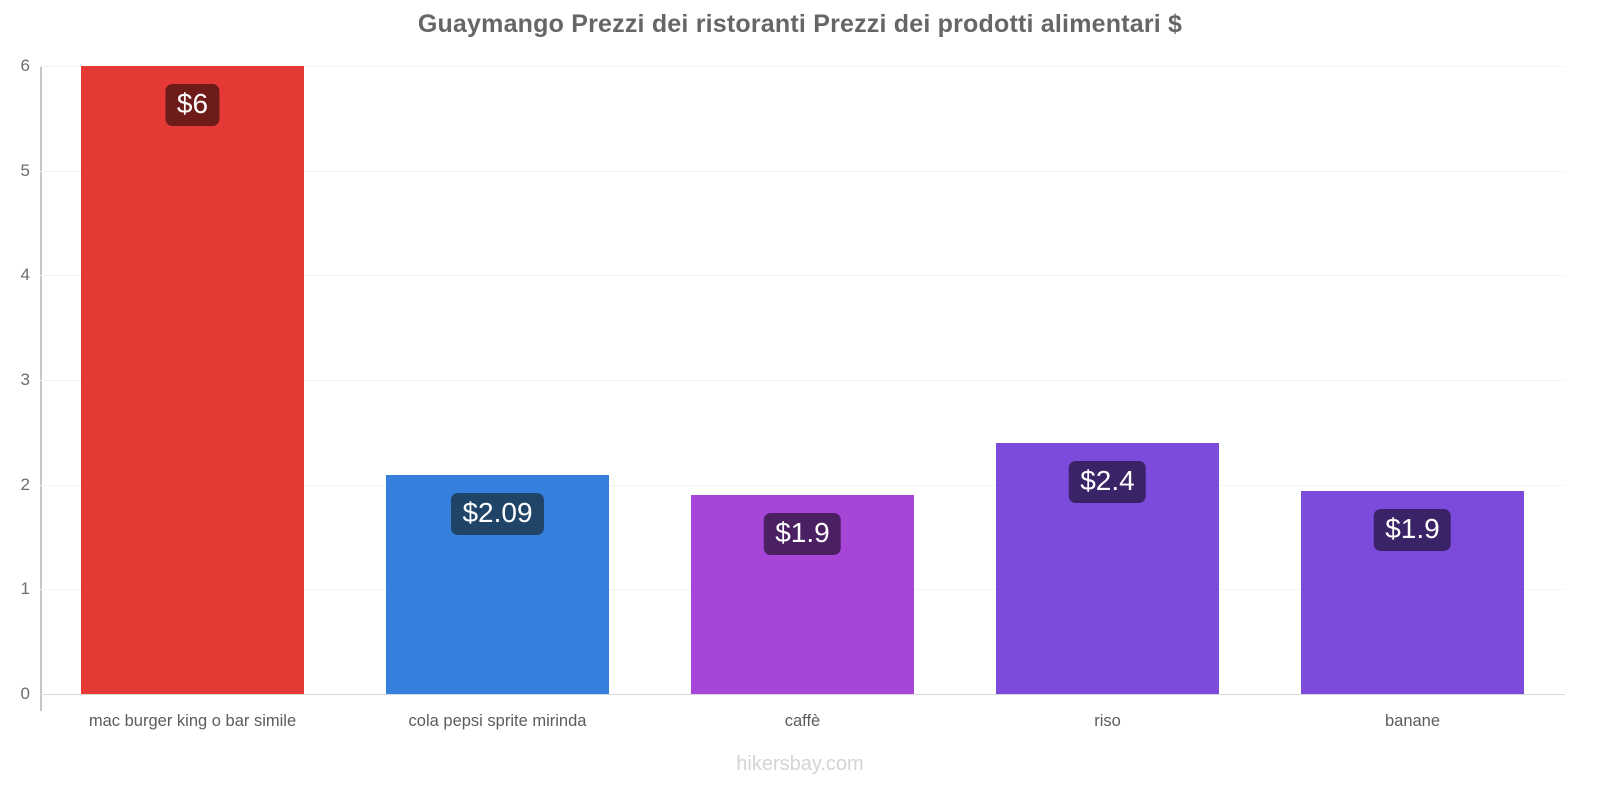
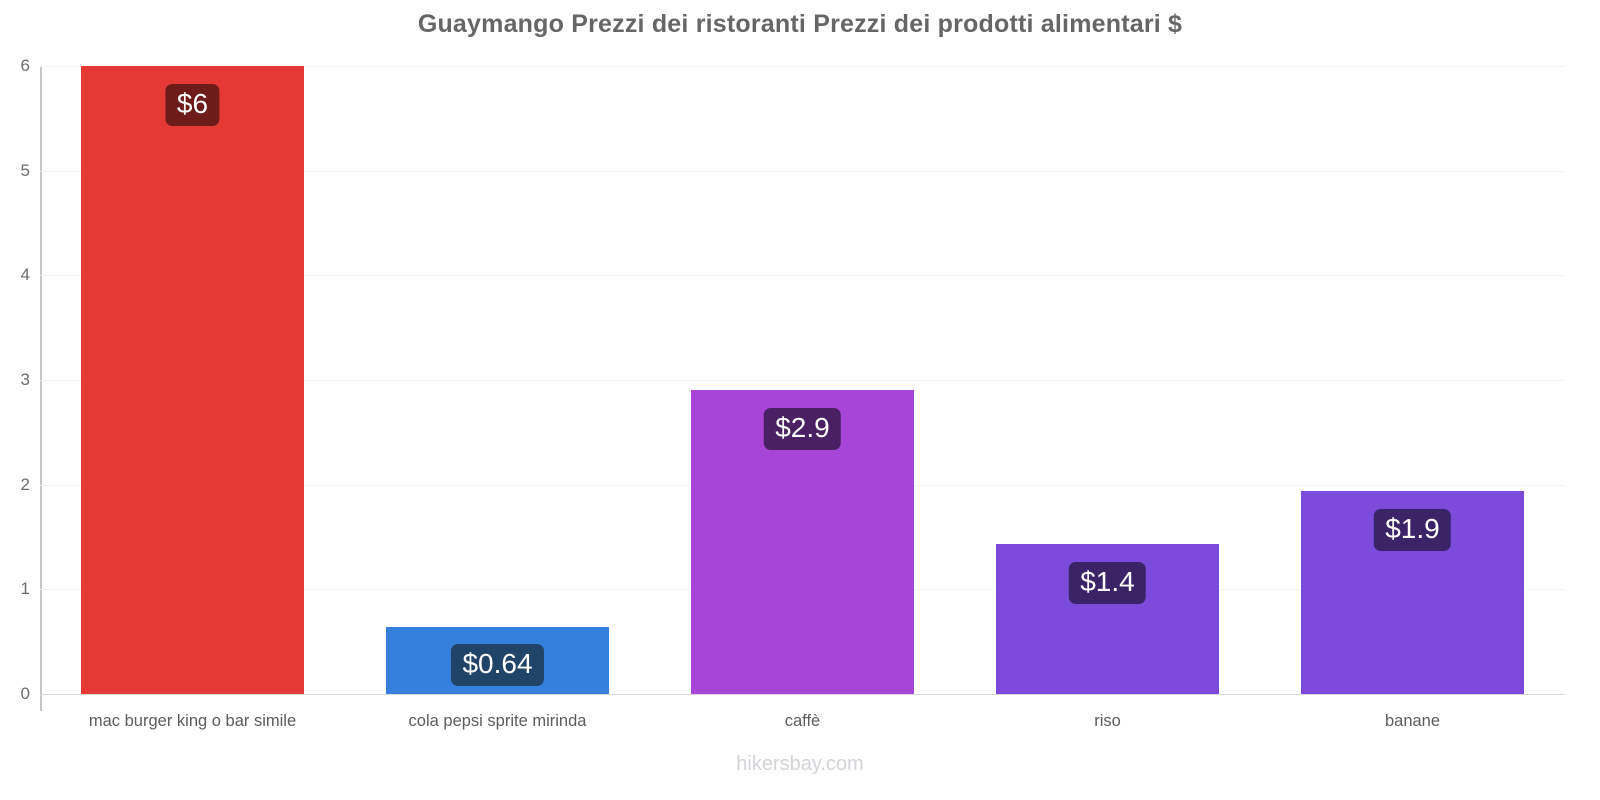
cola pepsi sprite mirinda: $2.09 -> $0.64
caffè: $1.9 -> $2.9
riso: $2.4 -> $1.4
